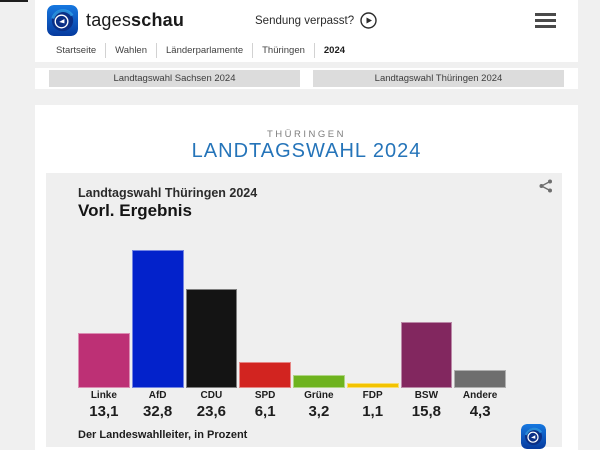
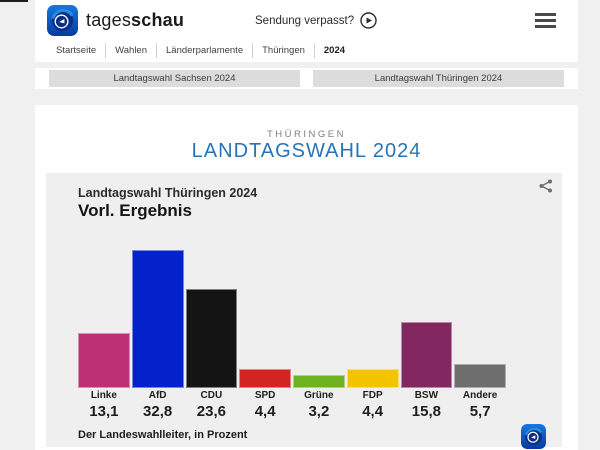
SPD: 6,1 -> 4,4
FDP: 1,1 -> 4,4
Andere: 4,3 -> 5,7
